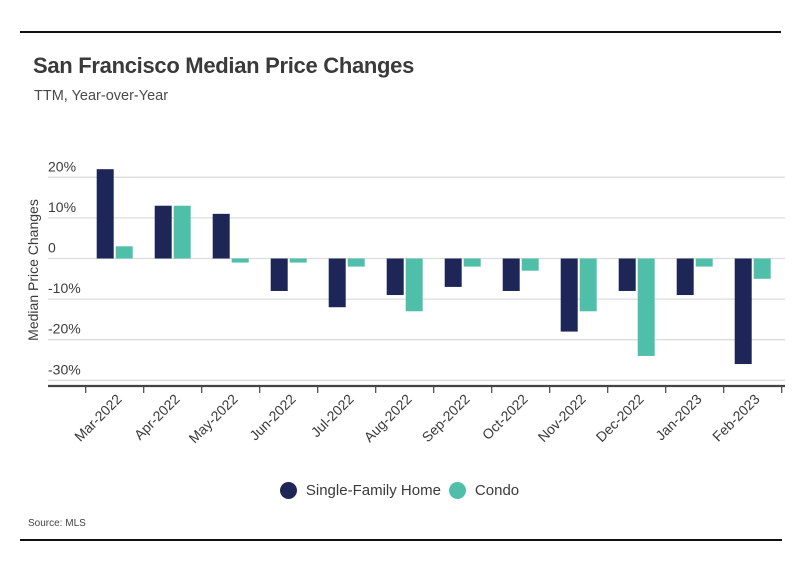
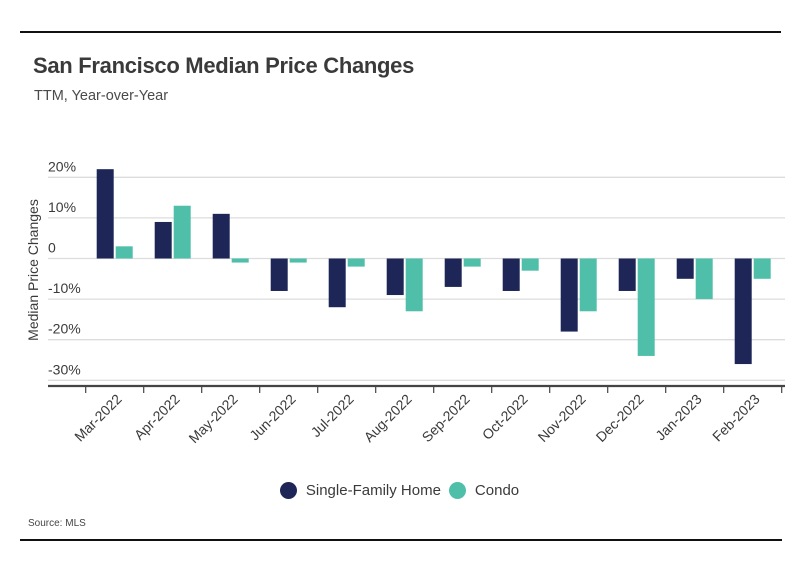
Single-Family Home/Apr-2022: 13% -> 9%
Single-Family Home/Jan-2023: -9% -> -5%
Condo/Jan-2023: -2% -> -10%
